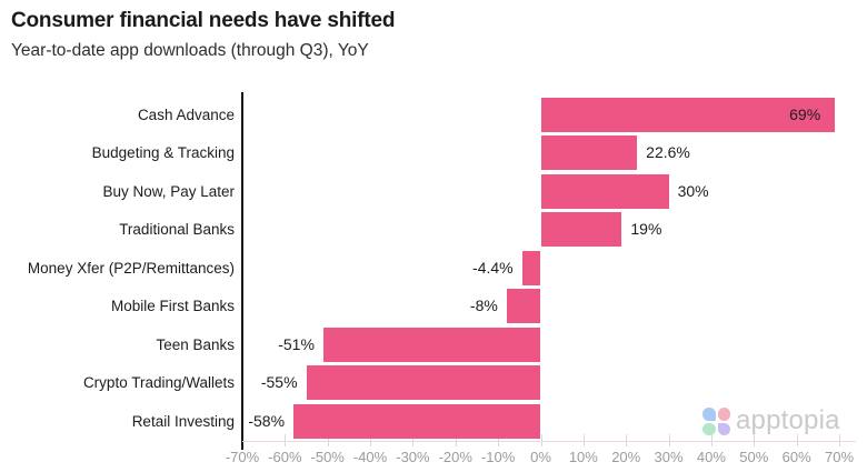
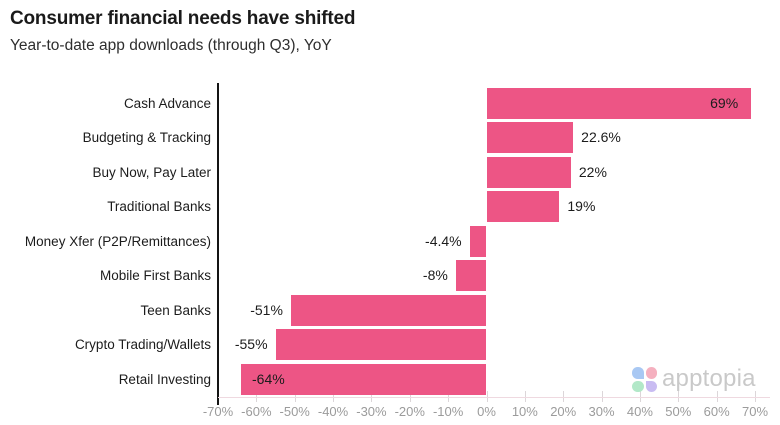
Buy Now, Pay Later: 30% -> 22%
Retail Investing: -58% -> -64%
